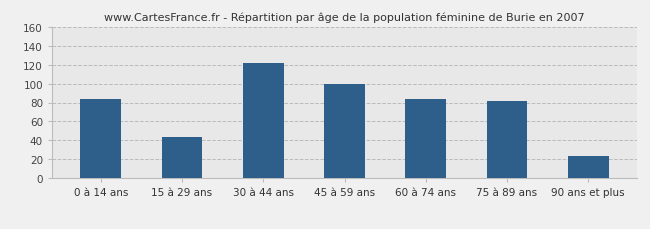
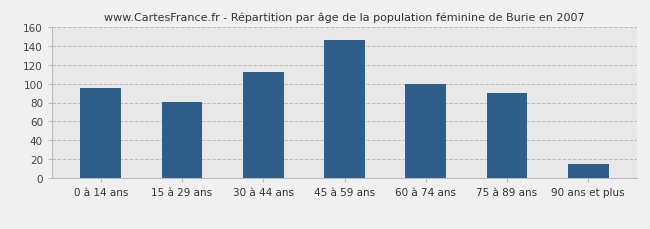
0 à 14 ans: 84 -> 95
15 à 29 ans: 44 -> 81
30 à 44 ans: 122 -> 112
45 à 59 ans: 100 -> 146
60 à 74 ans: 84 -> 100
75 à 89 ans: 82 -> 90
90 ans et plus: 24 -> 15
